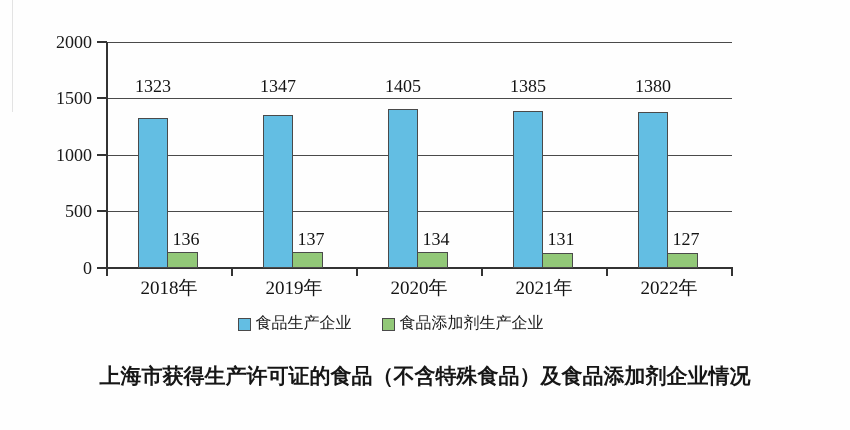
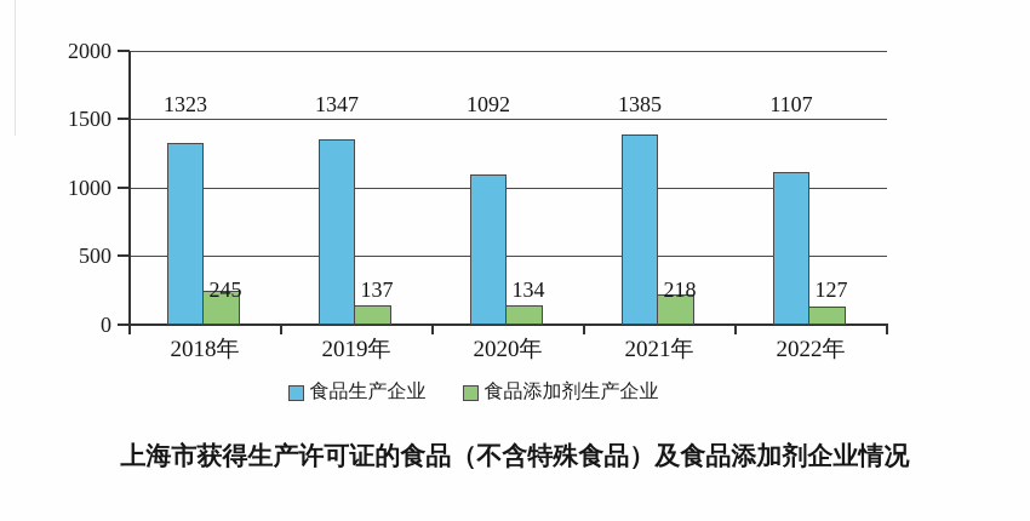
食品添加剂生产企业/2018年: 136 -> 245
食品生产企业/2020年: 1405 -> 1092
食品添加剂生产企业/2021年: 131 -> 218
食品生产企业/2022年: 1380 -> 1107
